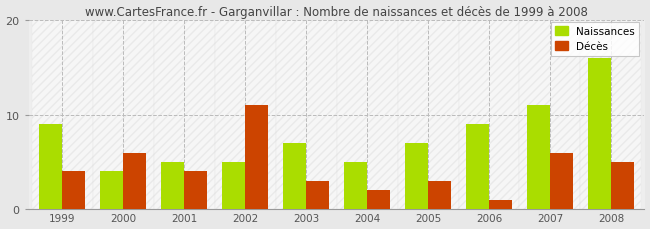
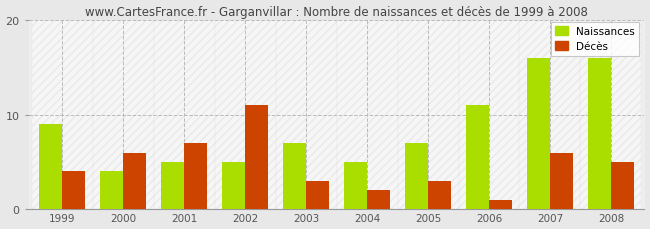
Décès/2001: 4 -> 7
Naissances/2006: 9 -> 11
Naissances/2007: 11 -> 16
